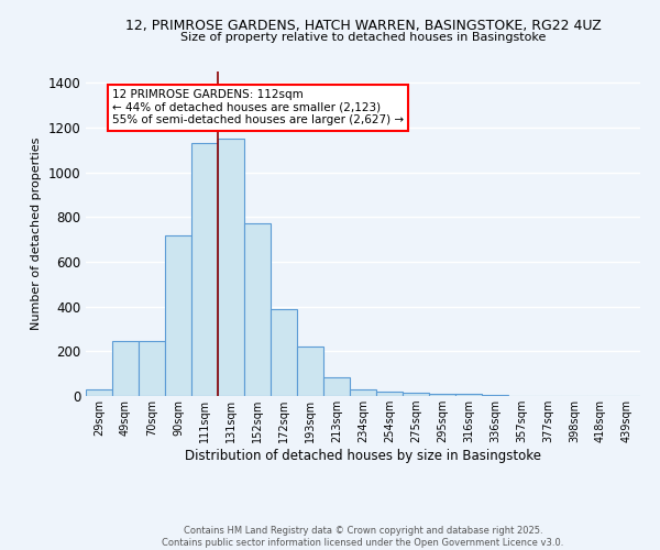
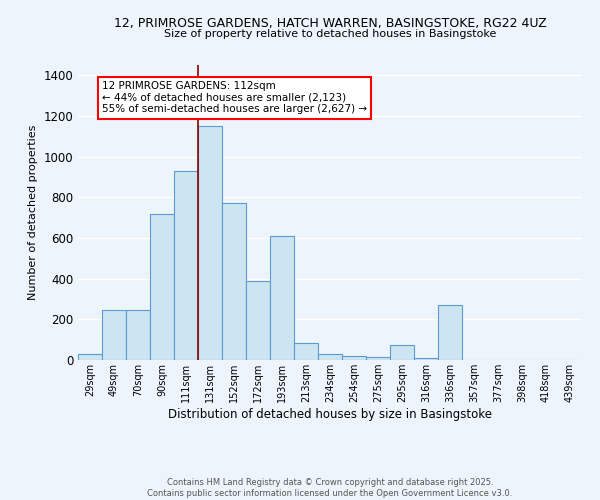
111sqm: 1130 -> 930
193sqm: 220 -> 610
295sqm: 10 -> 75
336sqm: 5 -> 270
